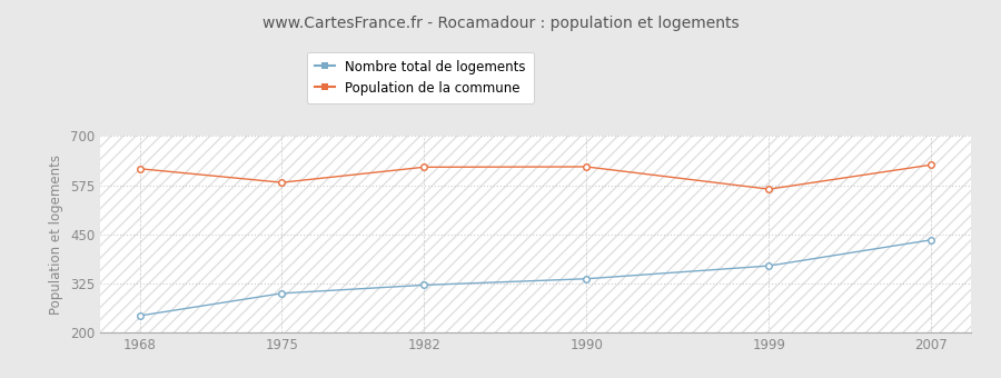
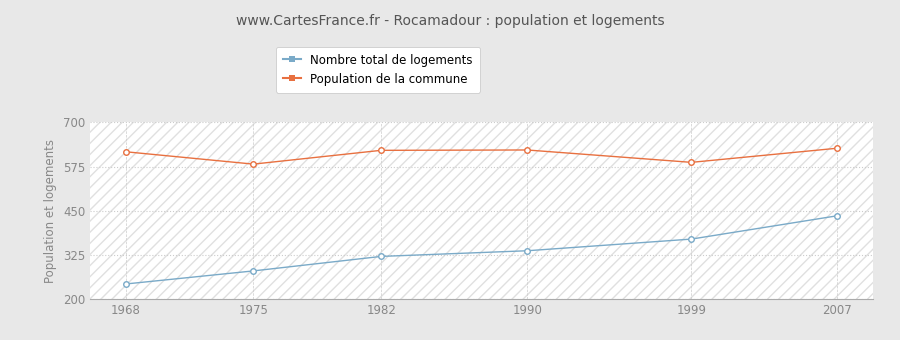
Nombre total de logements/1975: 300 -> 280
Population de la commune/1999: 565 -> 587
